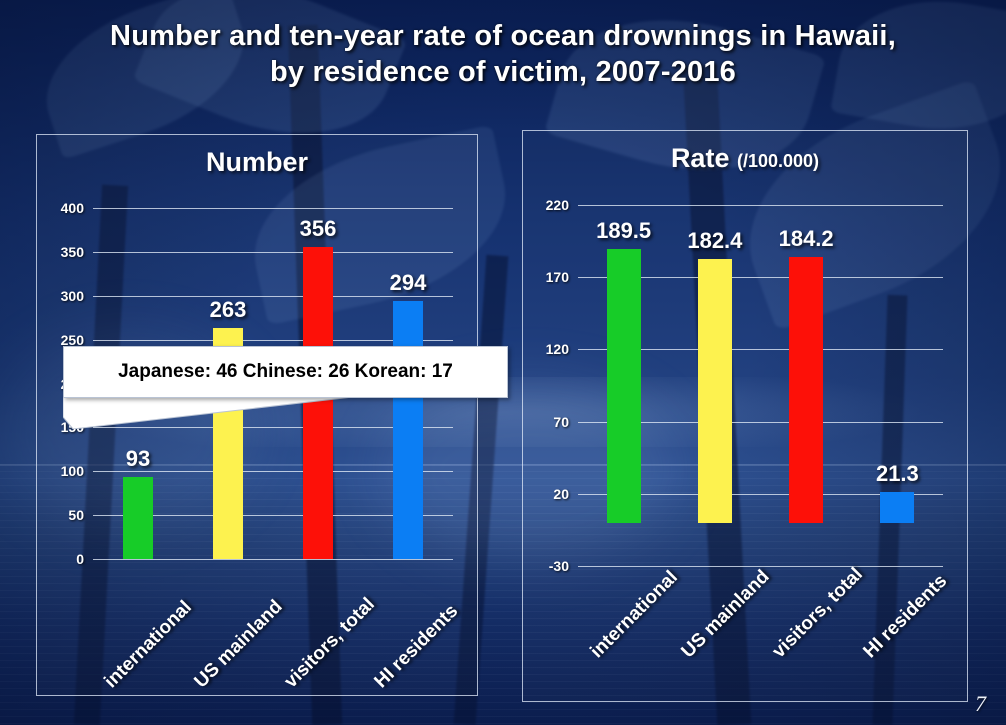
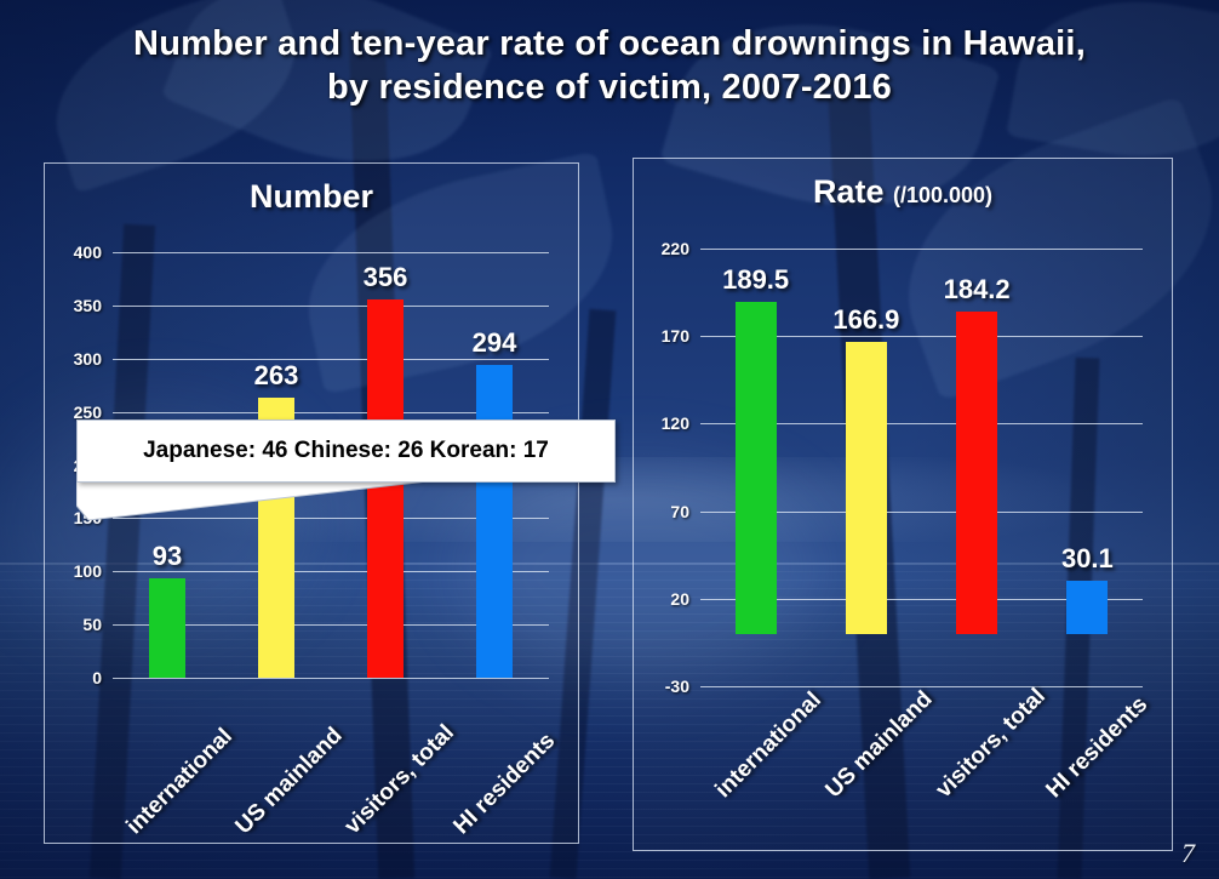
Rate/US mainland: 182.4 -> 166.9
Rate/HI residents: 21.3 -> 30.1
